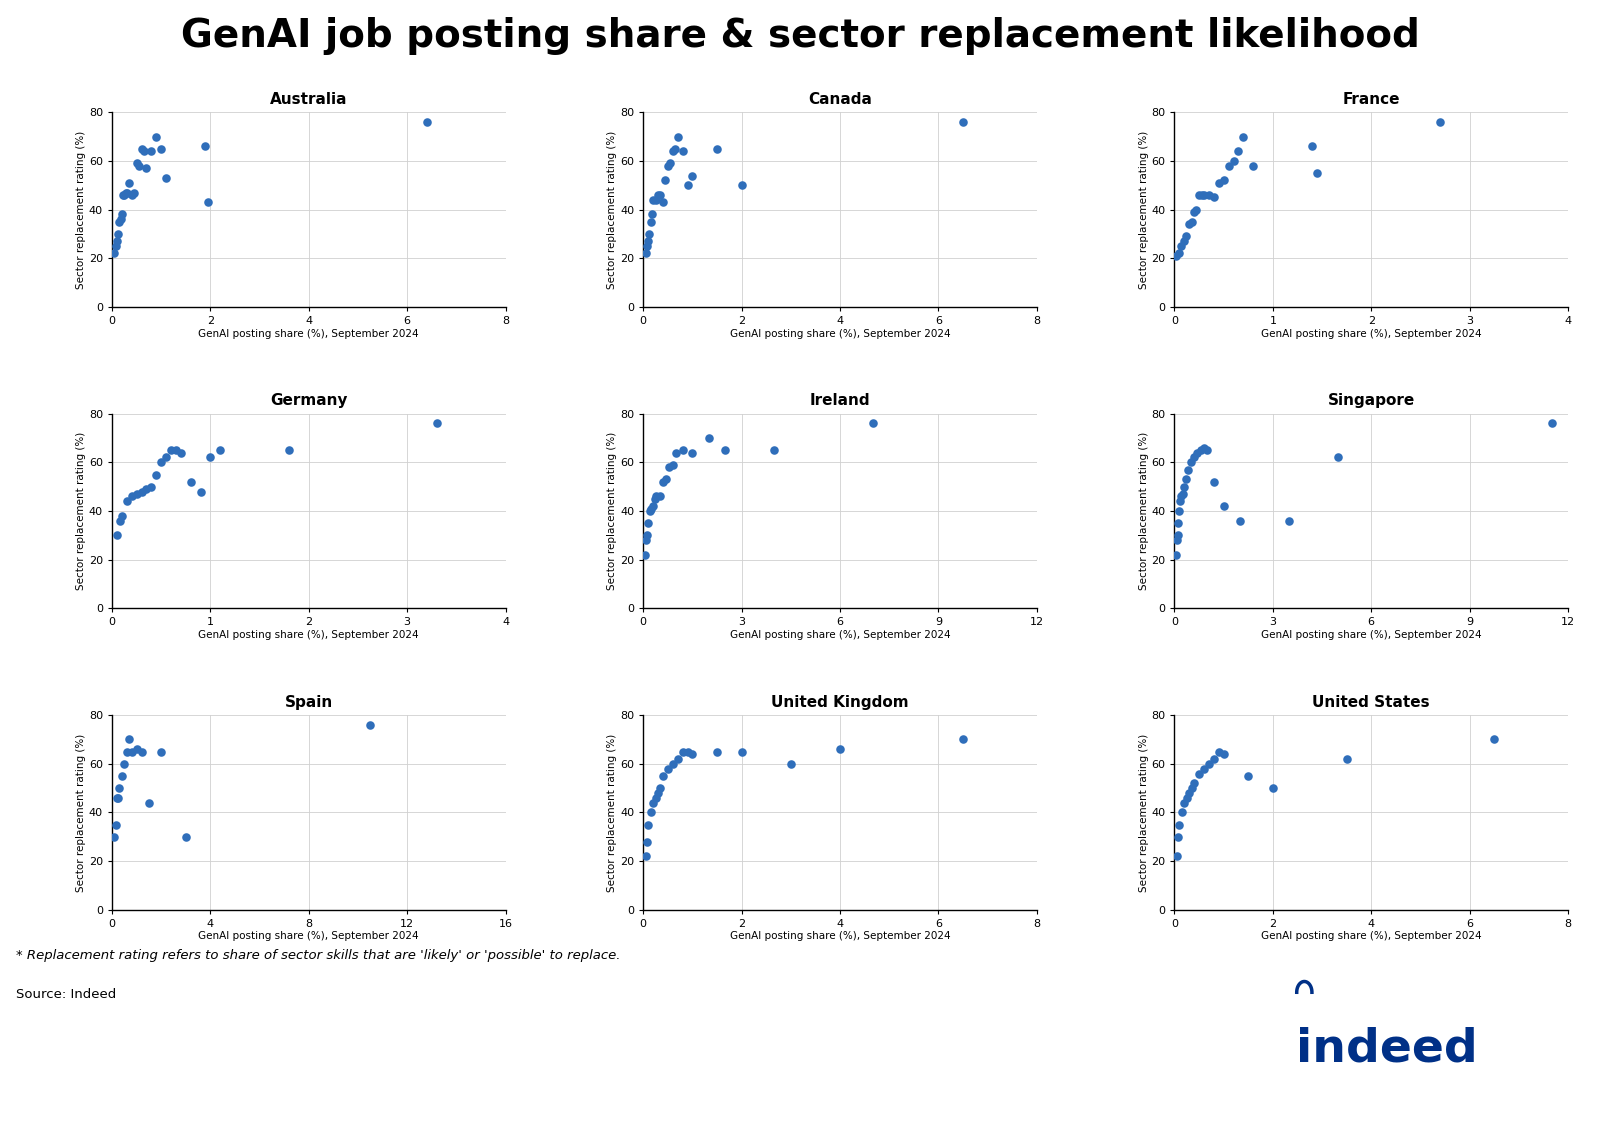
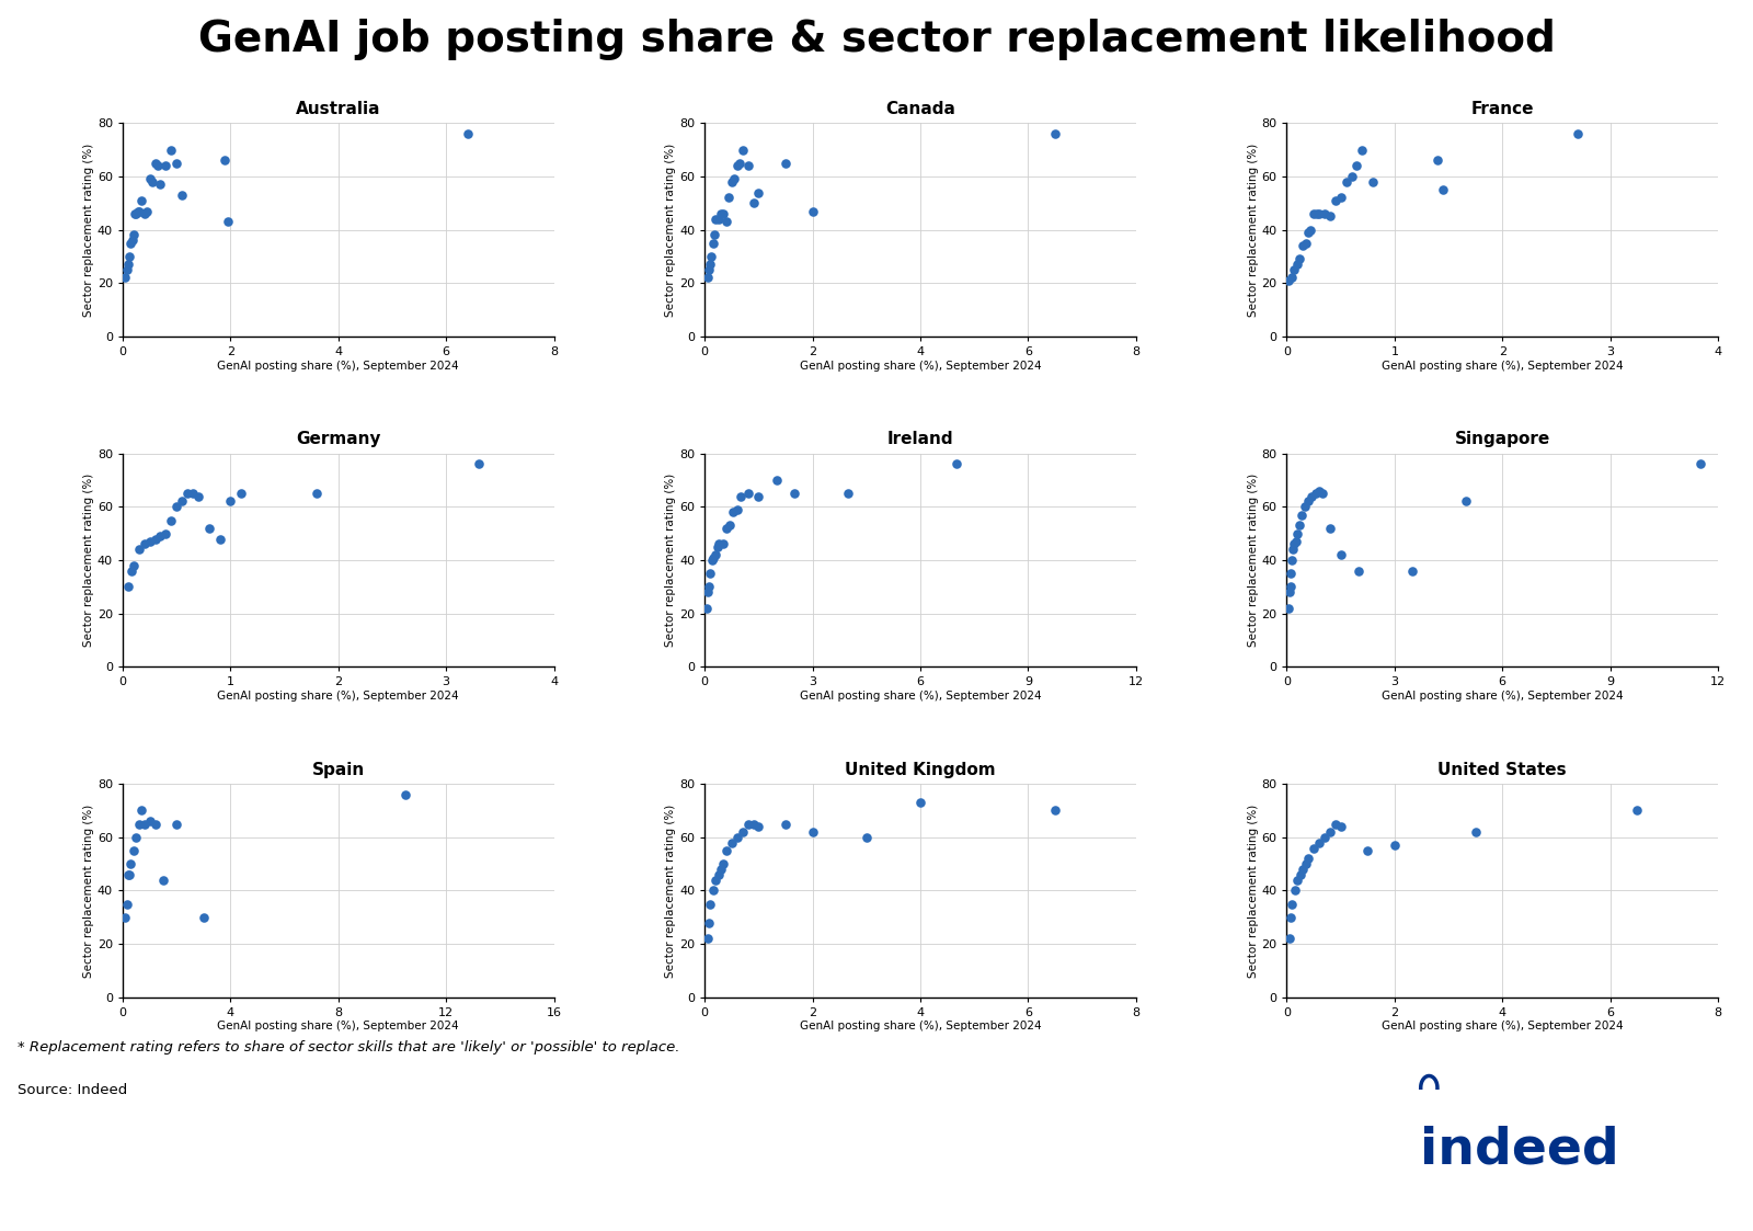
Canada/2: 50 -> 47
United Kingdom/2: 65 -> 62
United Kingdom/4: 66 -> 73
United States/2: 50 -> 57
